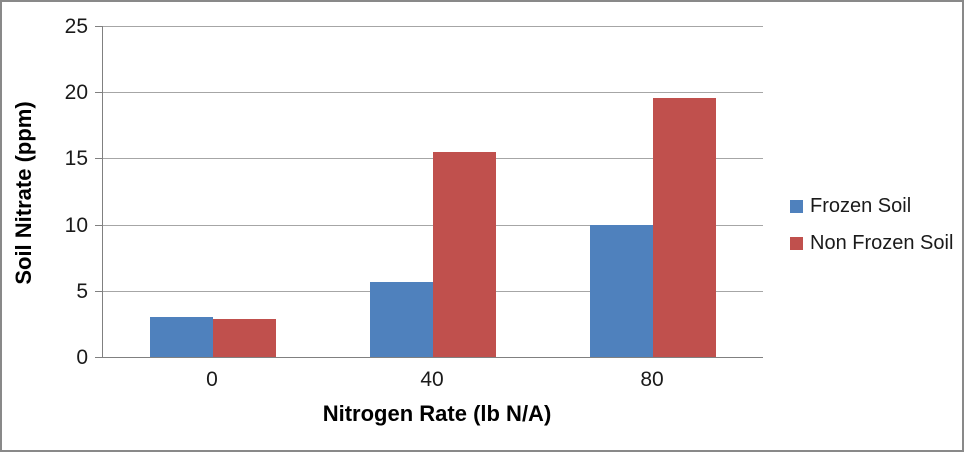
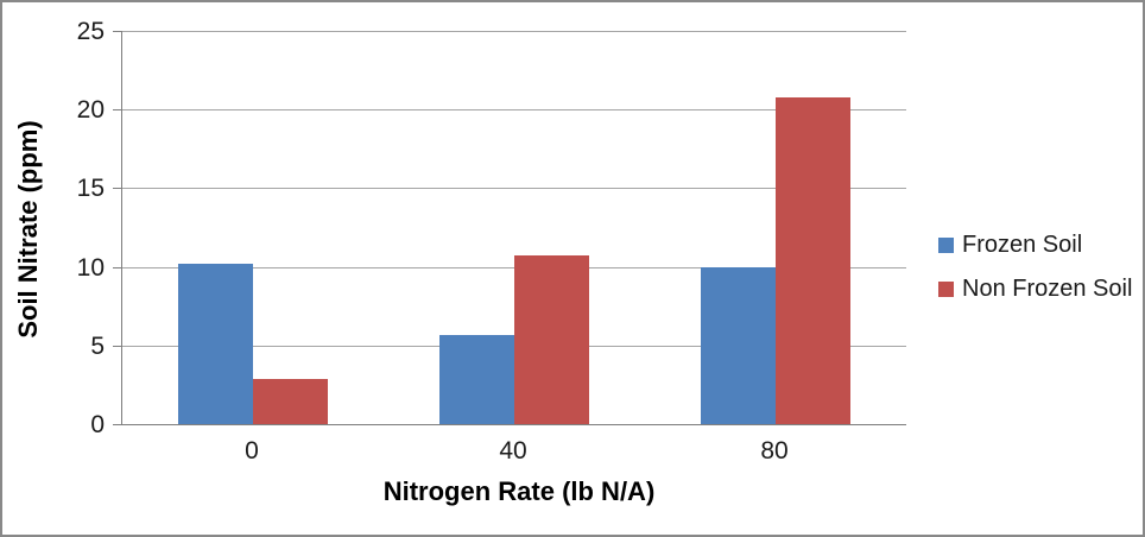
Frozen Soil/0: 3.0 -> 10.2
Non Frozen Soil/40: 15.5 -> 10.7
Non Frozen Soil/80: 19.6 -> 20.8
